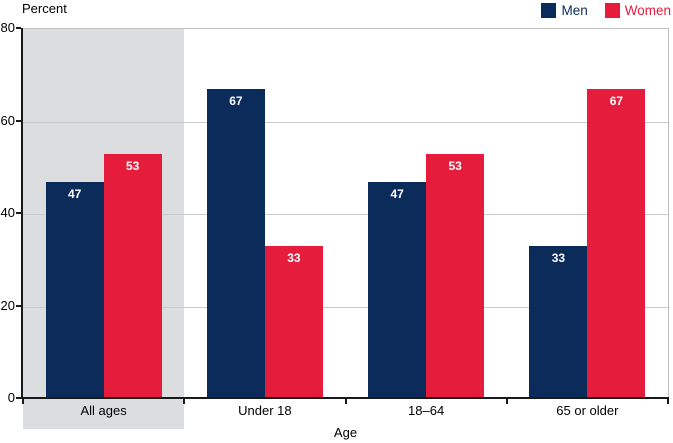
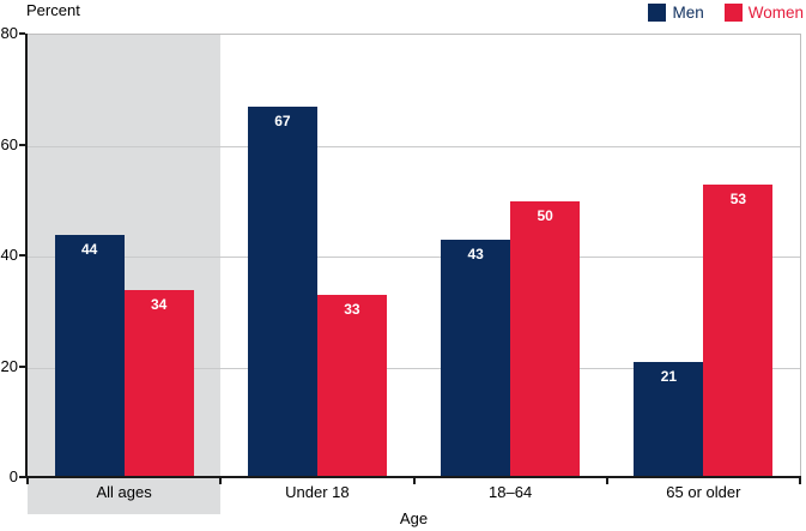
Men/All ages: 47 -> 44
Women/All ages: 53 -> 34
Men/18–64: 47 -> 43
Women/18–64: 53 -> 50
Men/65 or older: 33 -> 21
Women/65 or older: 67 -> 53
